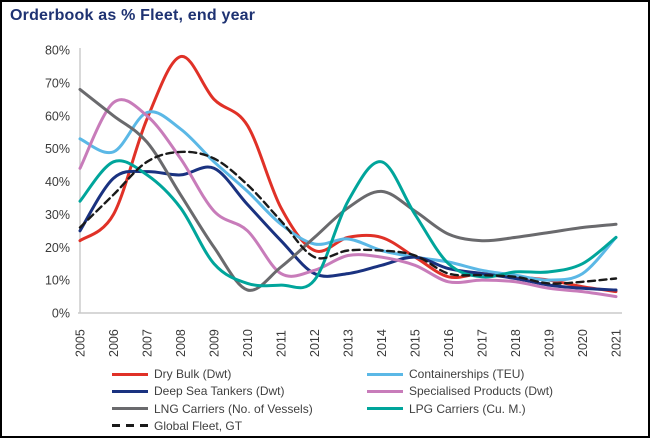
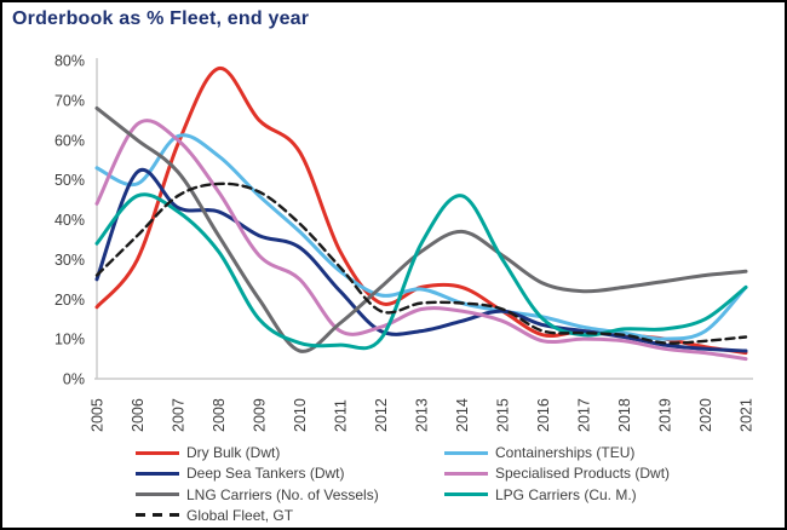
Dry Bulk (Dwt)/2005: 22% -> 18%
Deep Sea Tankers (Dwt)/2006: 41% -> 52%
Deep Sea Tankers (Dwt)/2009: 44% -> 36%
